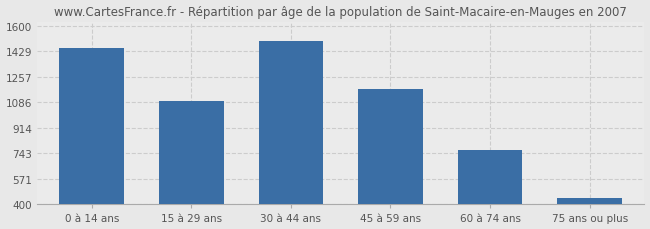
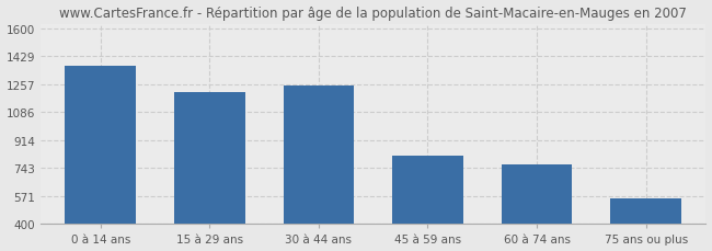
0 à 14 ans: 1450 -> 1370
15 à 29 ans: 1100 -> 1210
30 à 44 ans: 1500 -> 1250
45 à 59 ans: 1180 -> 820
75 ans ou plus: 440 -> 560
